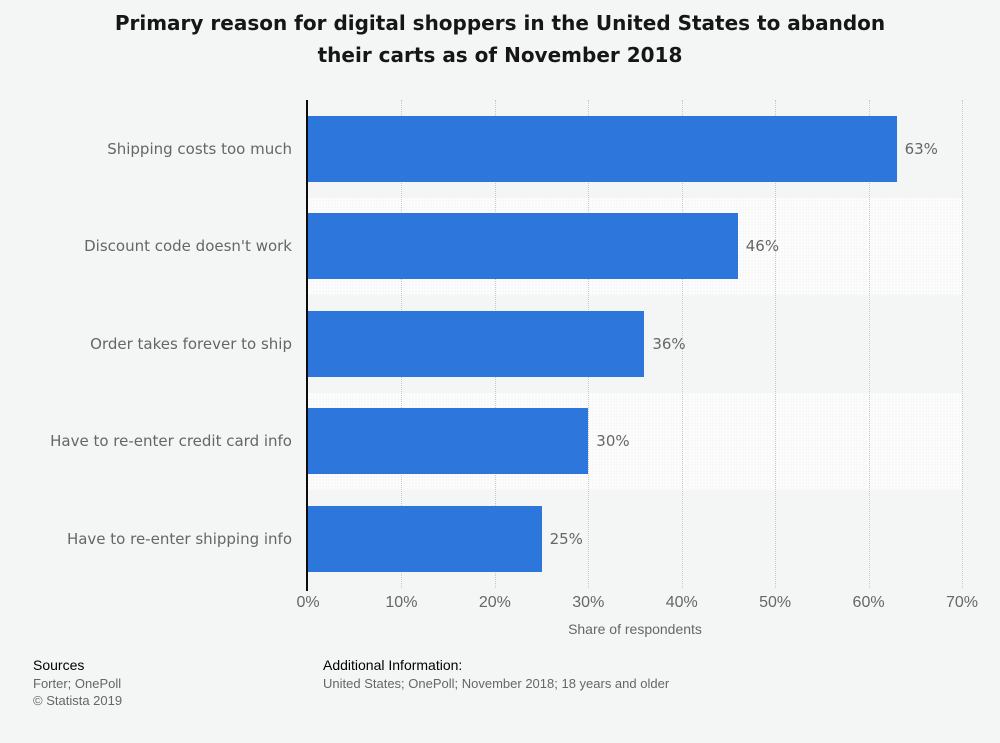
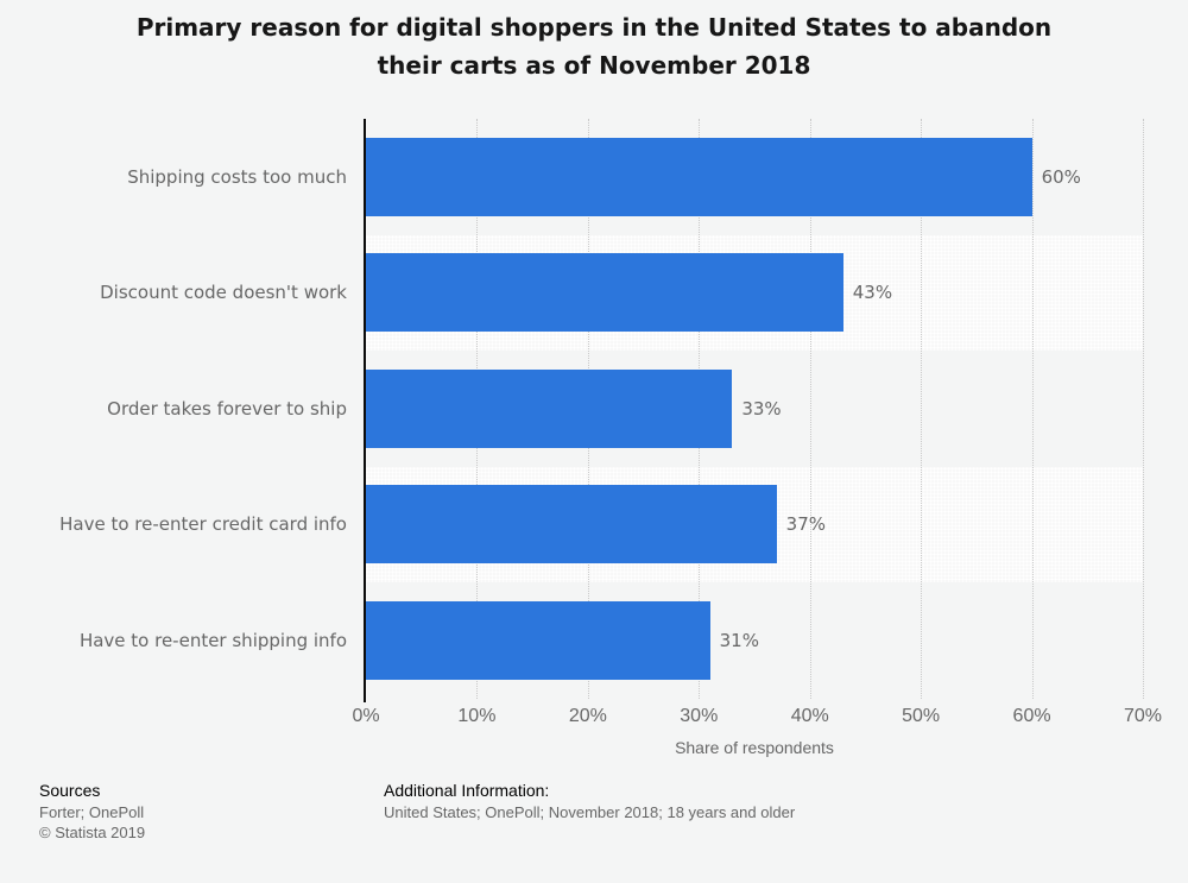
Shipping costs too much: 63% -> 60%
Discount code doesn't work: 46% -> 43%
Order takes forever to ship: 36% -> 33%
Have to re-enter credit card info: 30% -> 37%
Have to re-enter shipping info: 25% -> 31%
